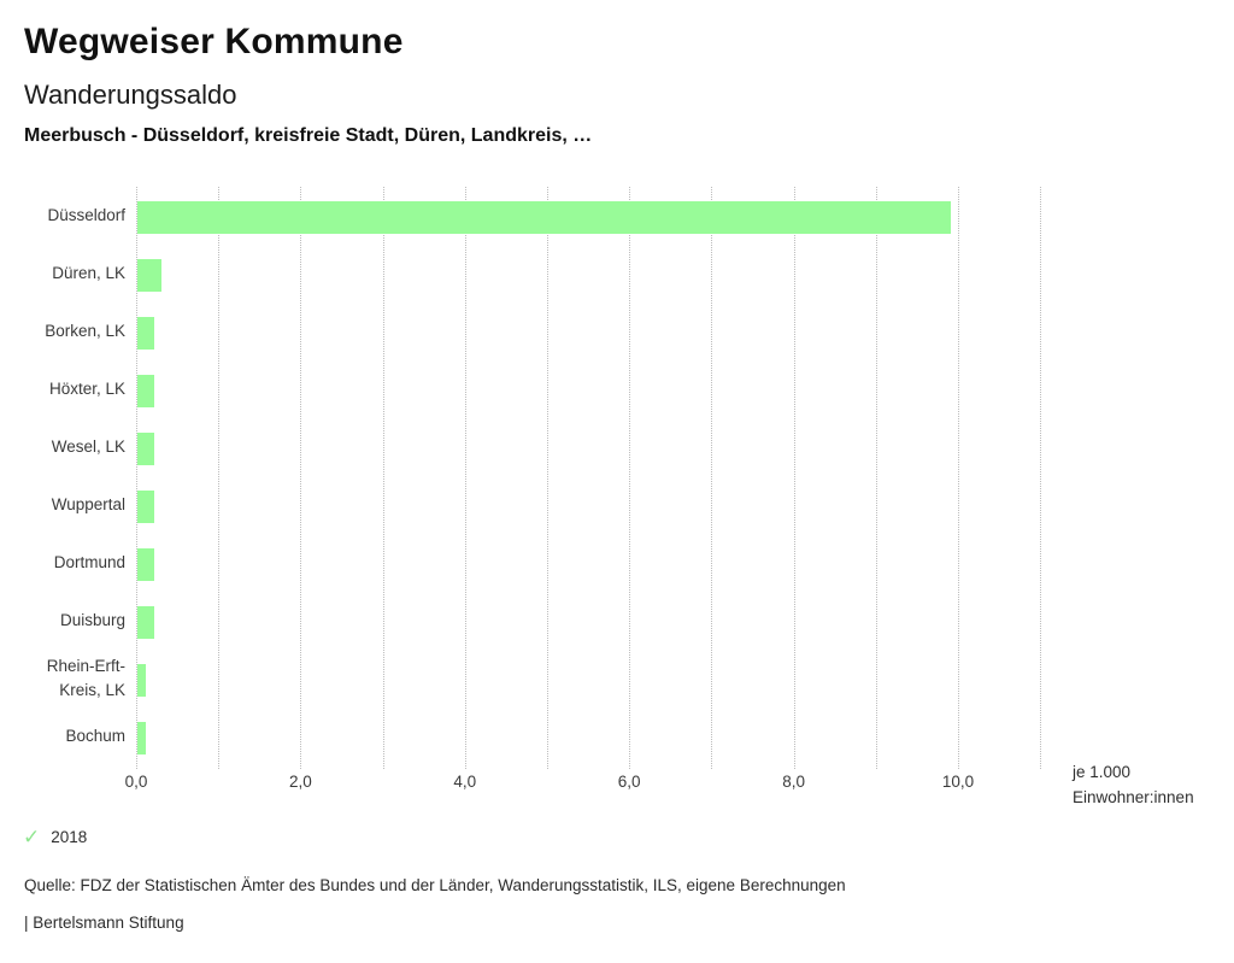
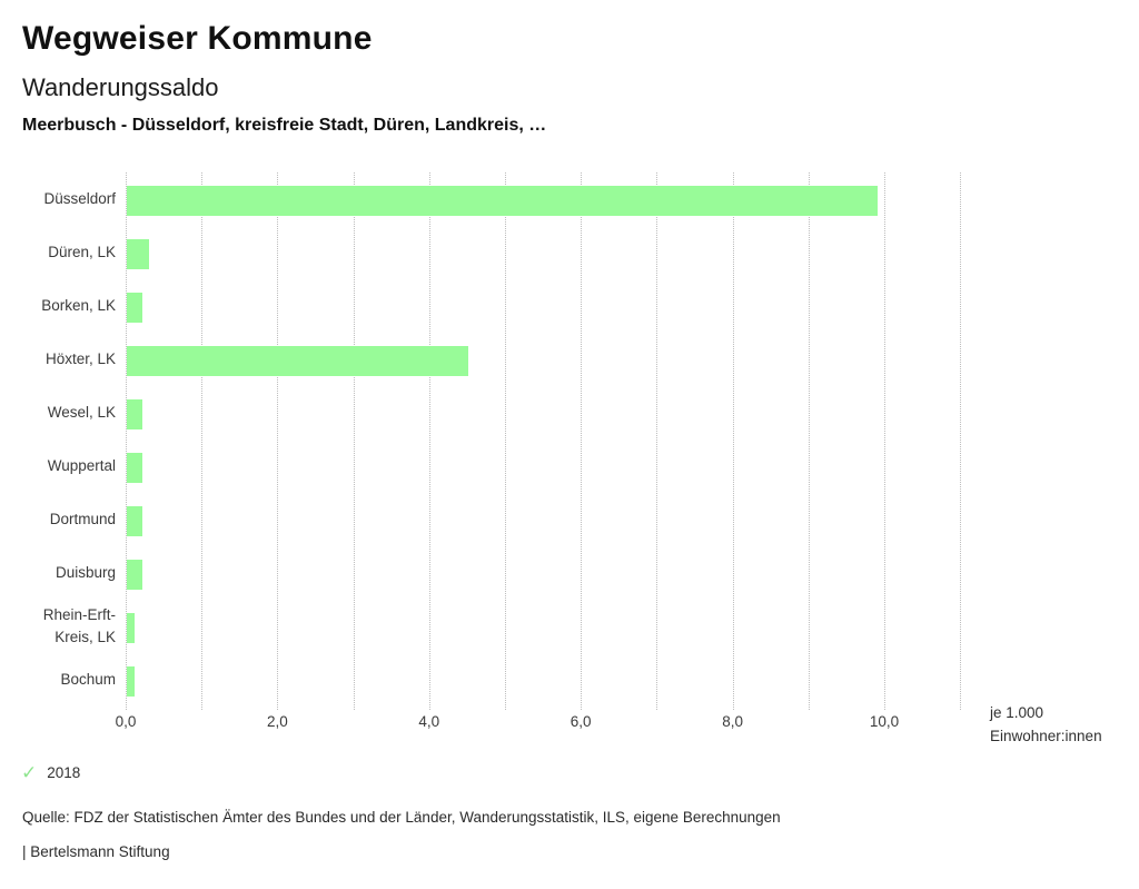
Höxter, LK: 0,2 -> 4,5
